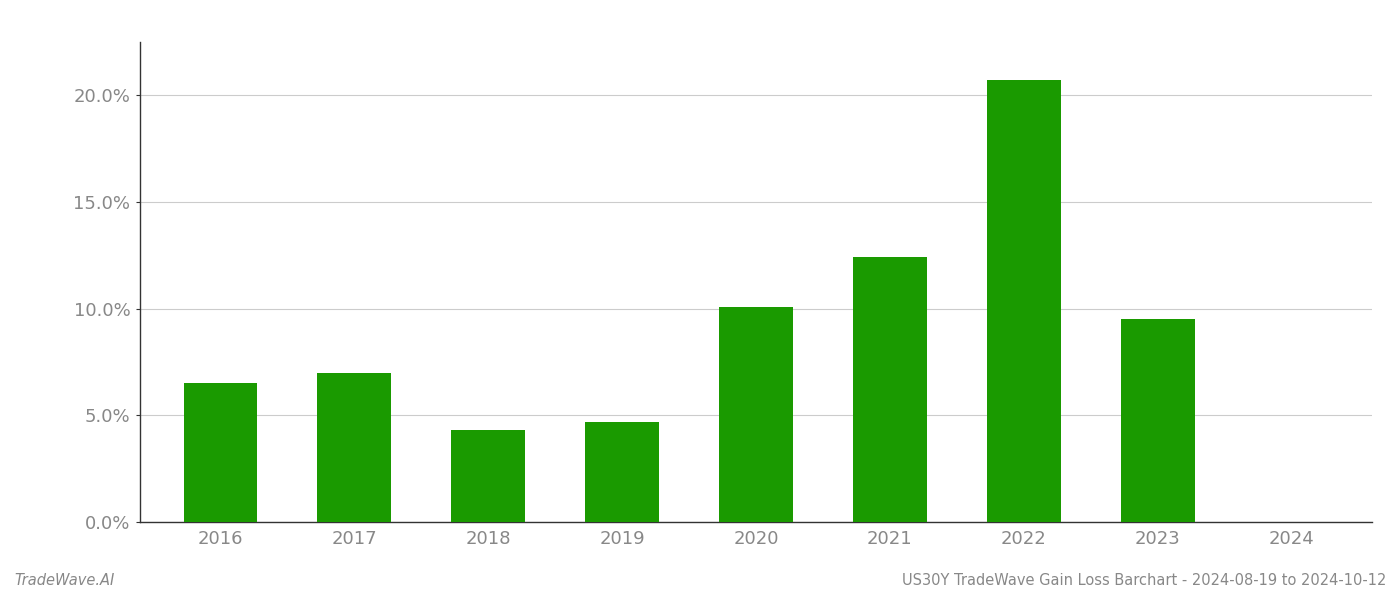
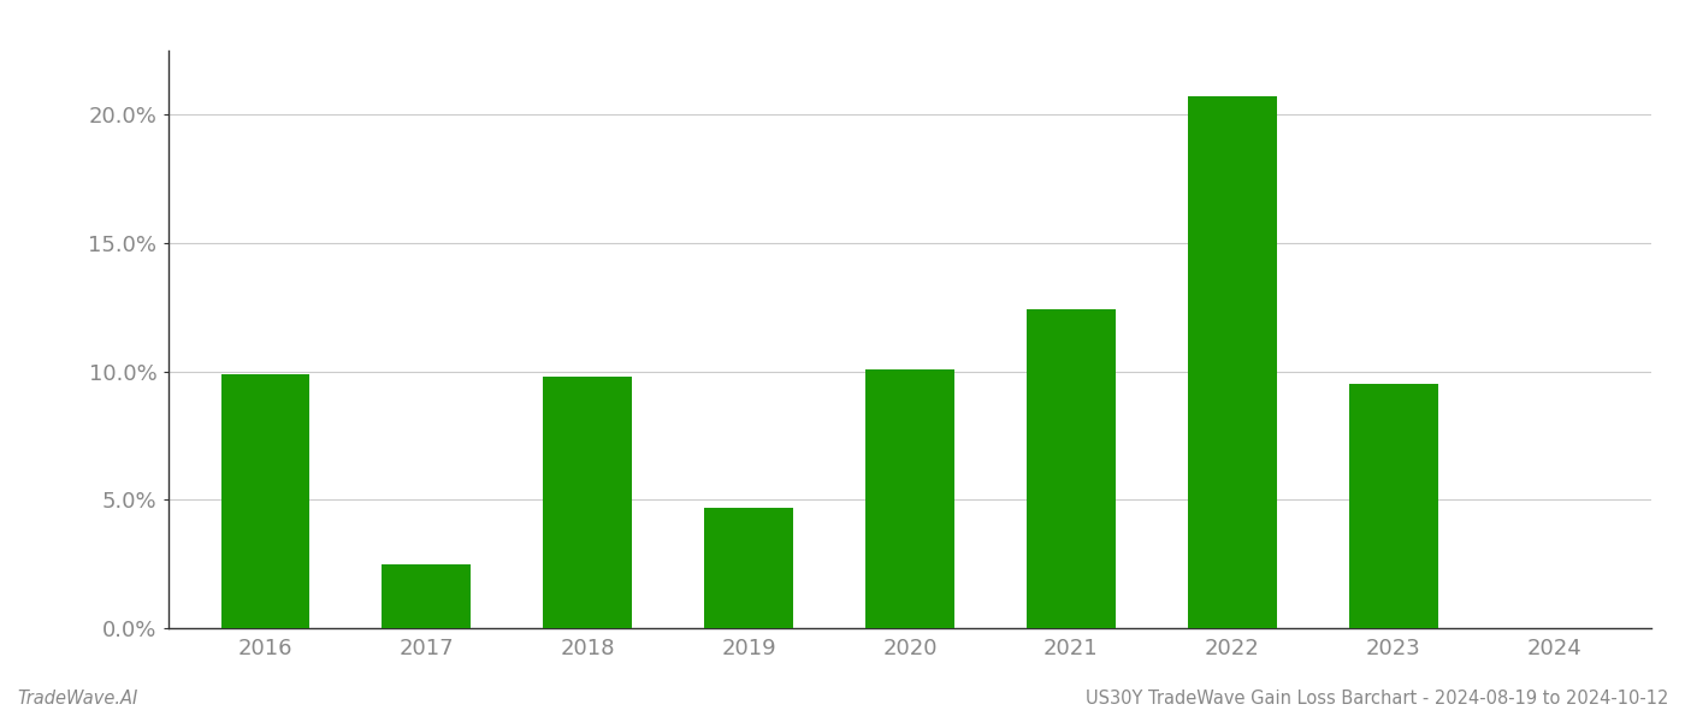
2016: 6.5% -> 9.9%
2017: 7.0% -> 2.5%
2018: 4.3% -> 9.8%
